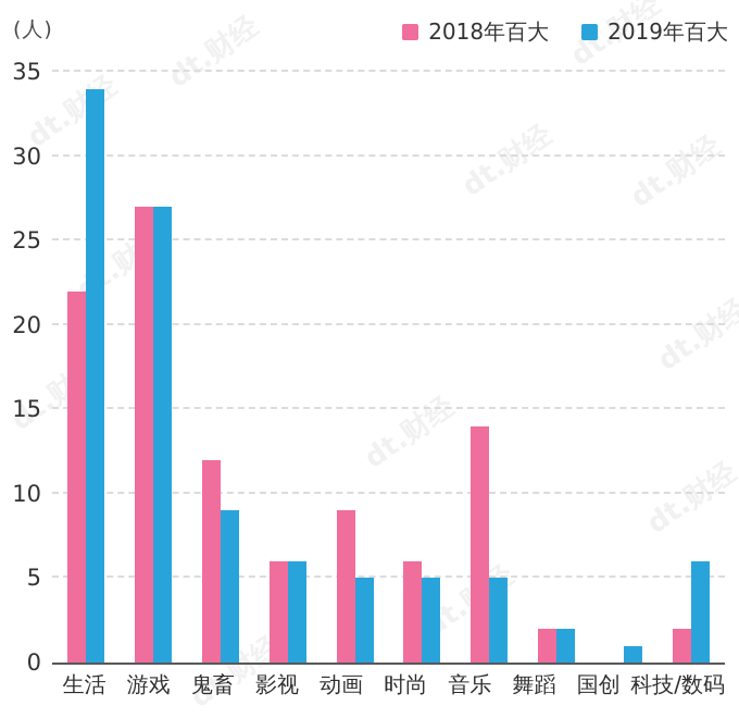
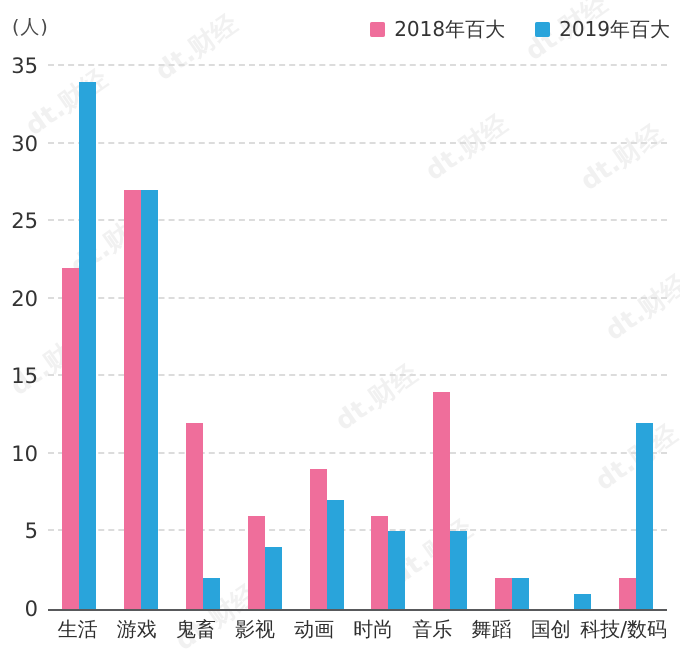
2019年百大/鬼畜: 9 -> 2
2019年百大/影视: 6 -> 4
2019年百大/动画: 5 -> 7
2019年百大/科技/数码: 6 -> 12
